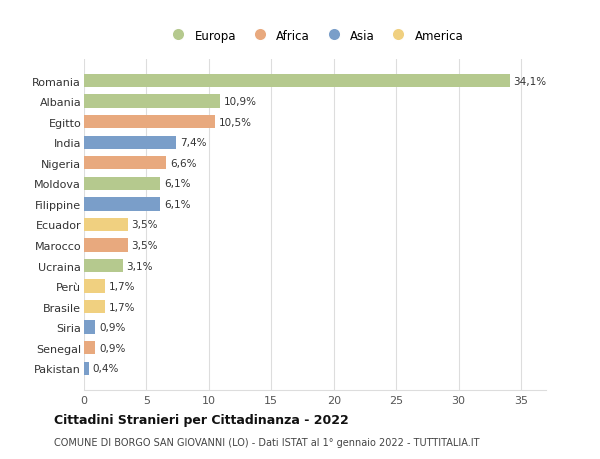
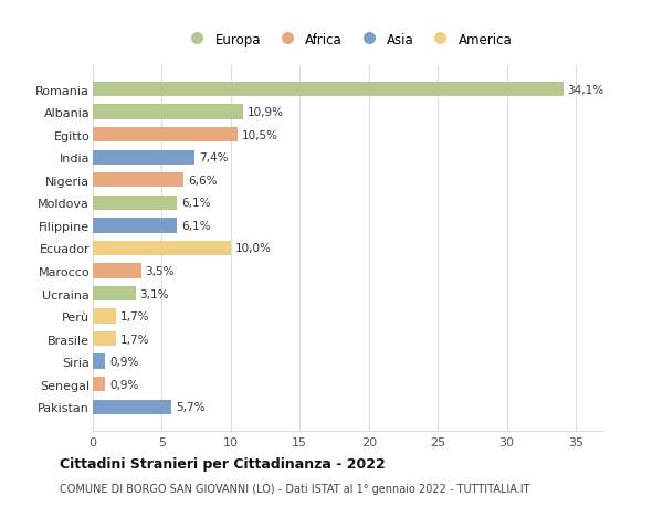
Ecuador: 3,5% -> 10,0%
Pakistan: 0,4% -> 5,7%
